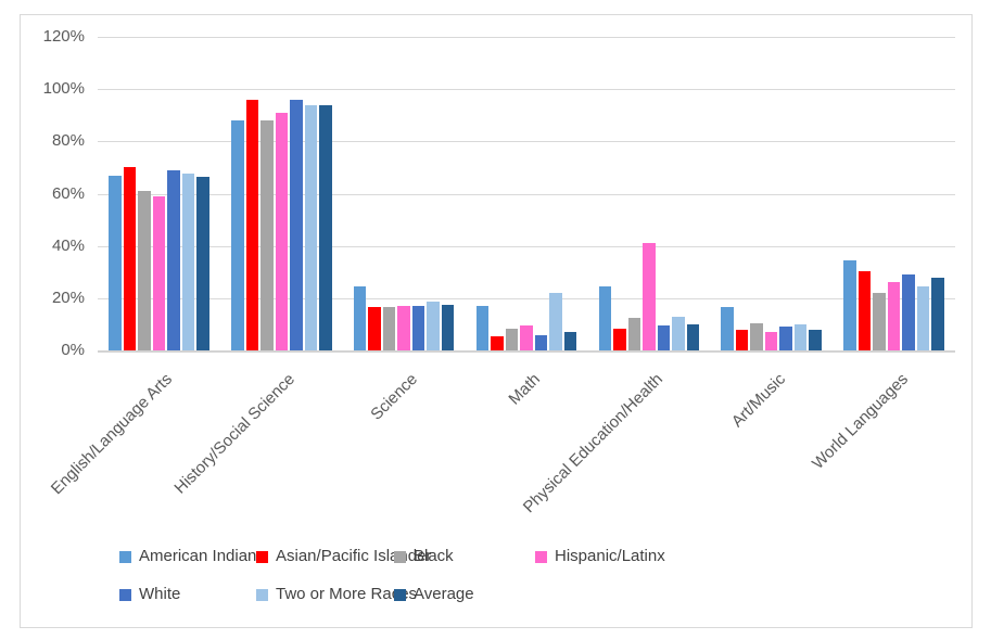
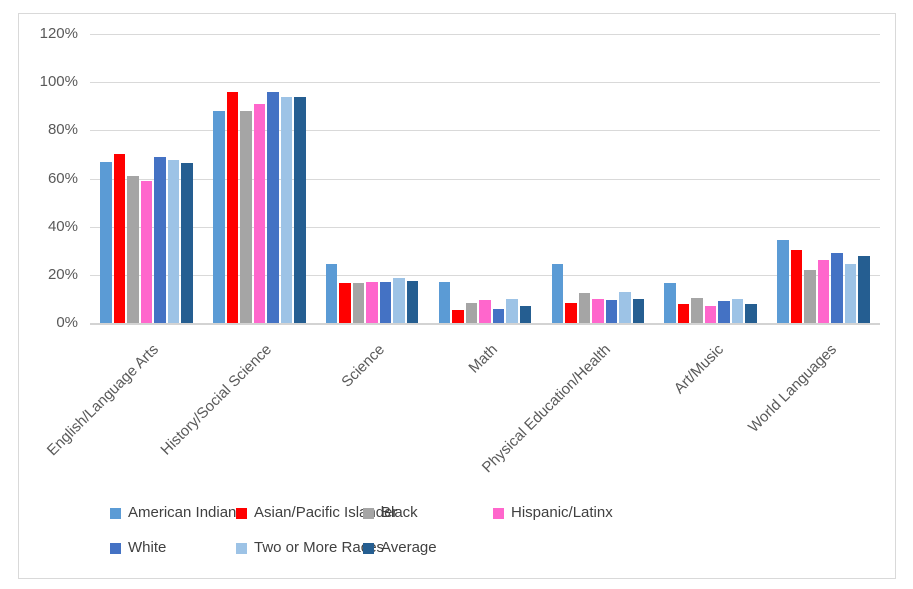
Two or More Races/Math: 22% -> 10%
Hispanic/Latinx/Physical Education/Health: 41% -> 10%
